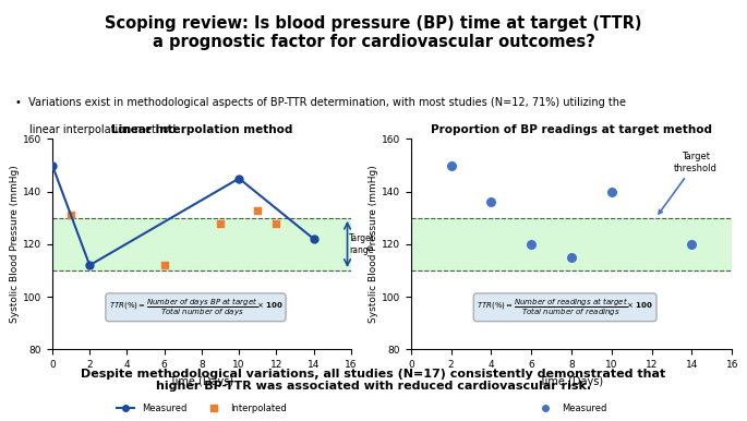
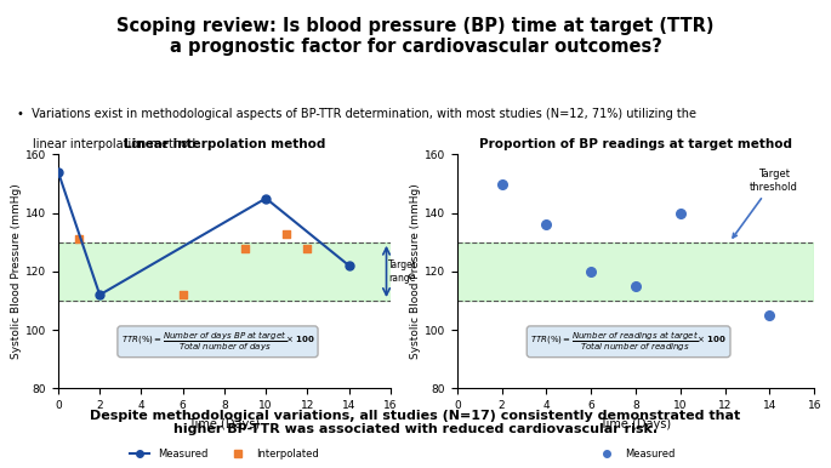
Measured/0: 150 -> 154
Proportion of BP readings at target method/14: 120 -> 105
